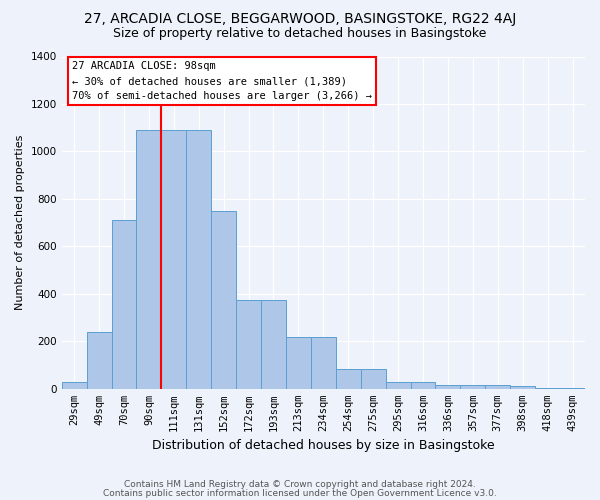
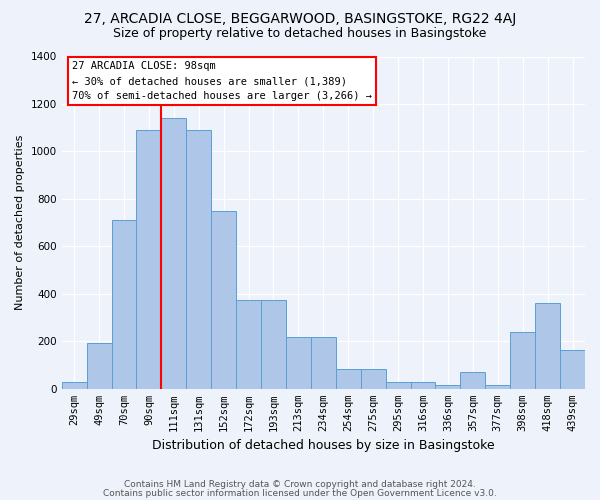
49sqm: 240 -> 195
111sqm: 1090 -> 1140
357sqm: 15 -> 70
398sqm: 10 -> 240
418sqm: 5 -> 360
439sqm: 5 -> 165
